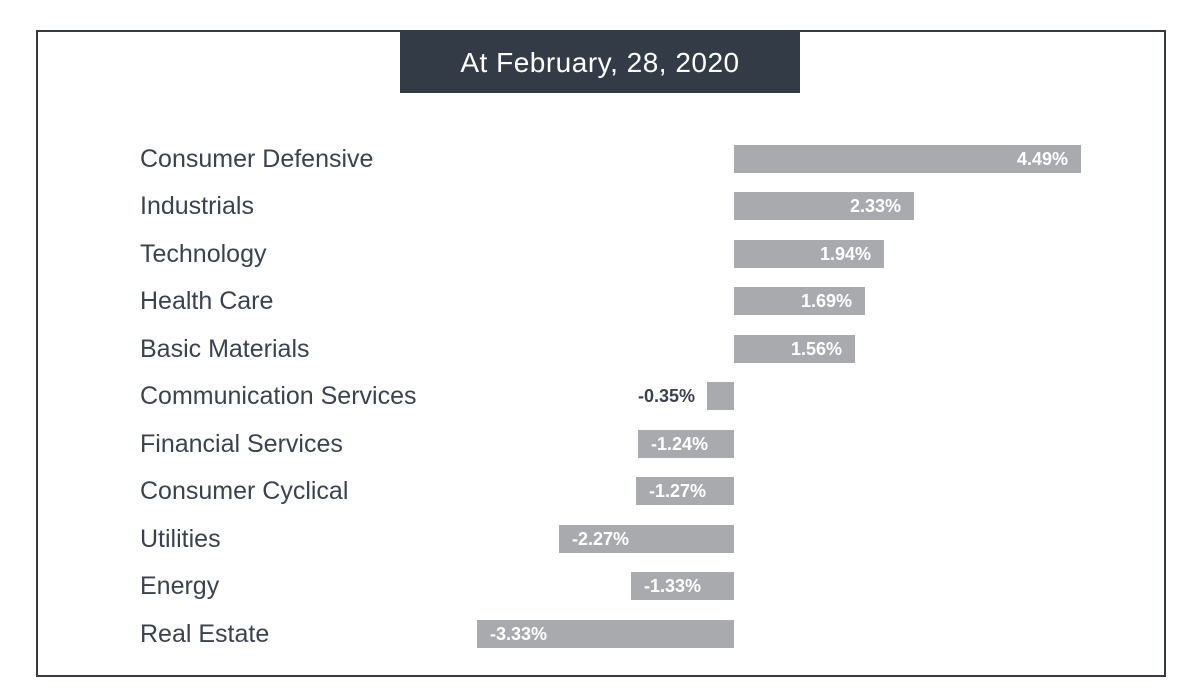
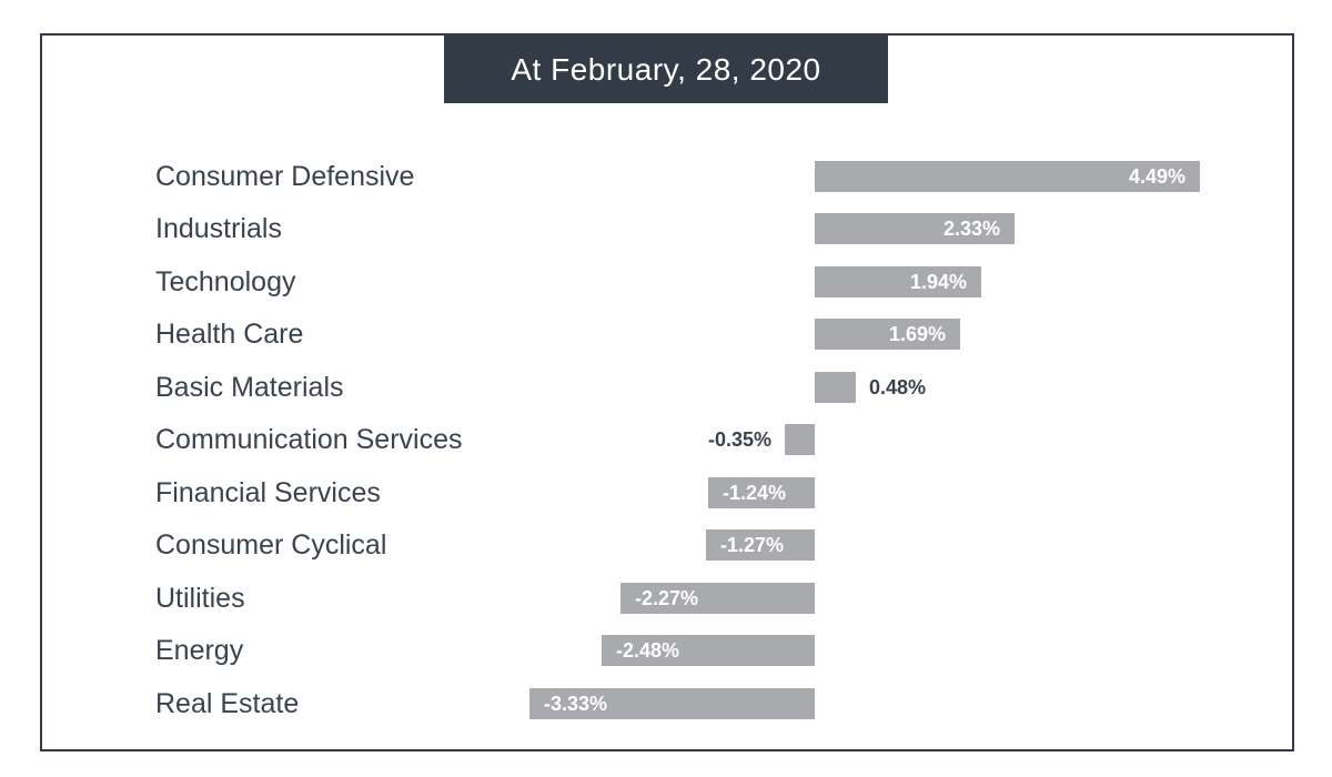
Basic Materials: 1.56% -> 0.48%
Energy: -1.33% -> -2.48%
